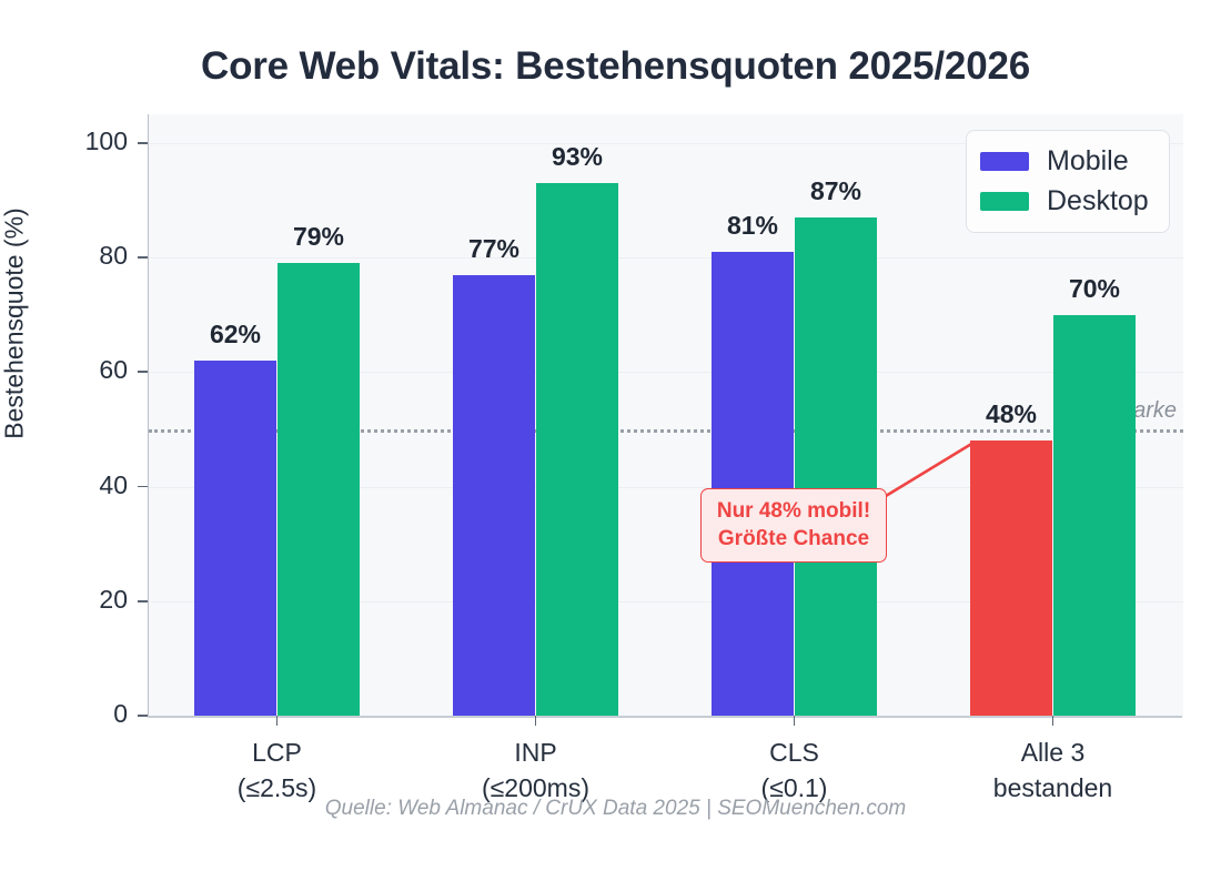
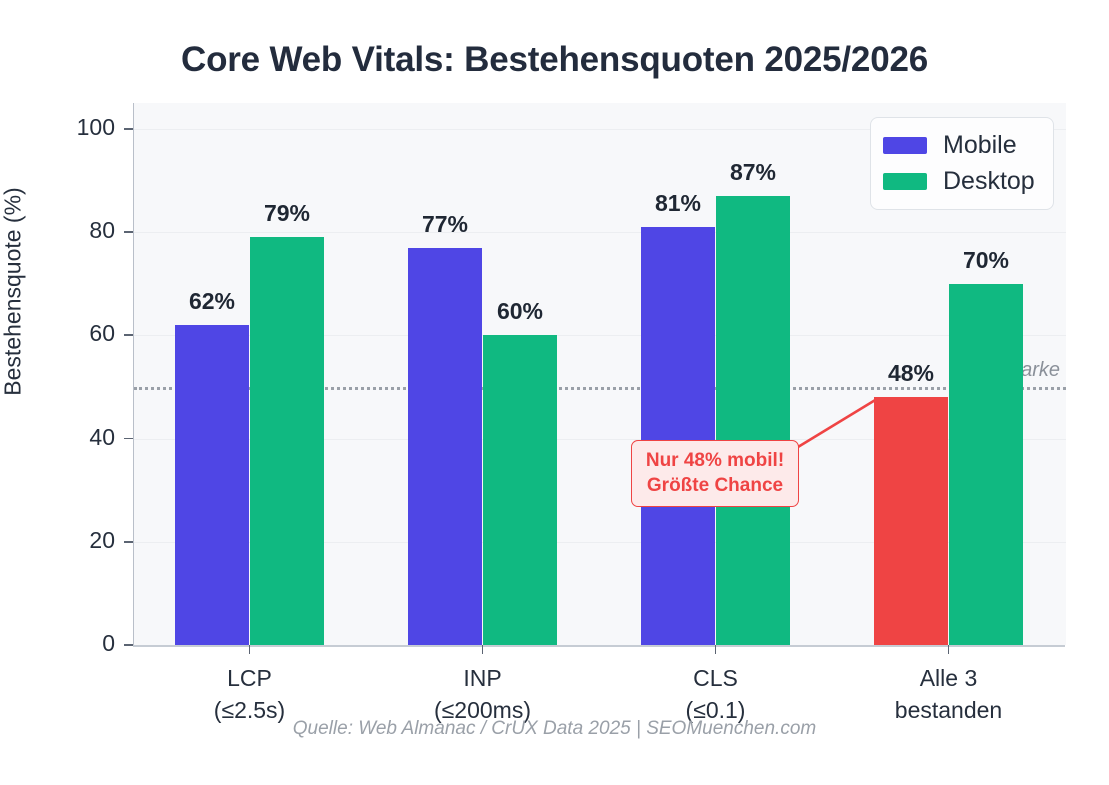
Desktop/INP (≤200ms): 93% -> 60%
